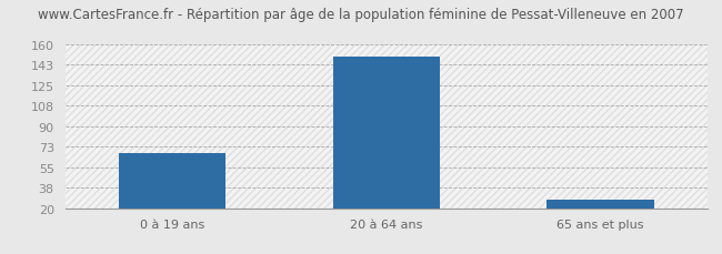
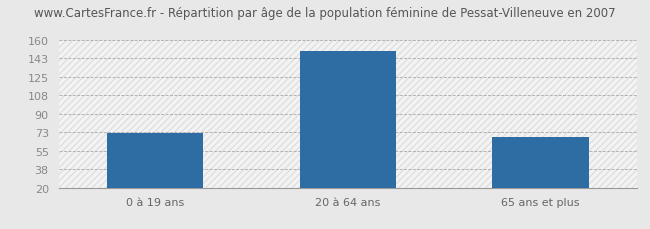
0 à 19 ans: 67 -> 72
65 ans et plus: 27 -> 68
